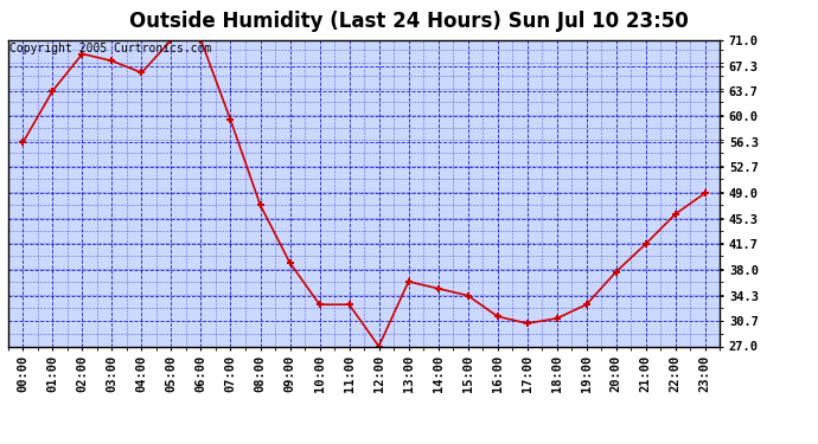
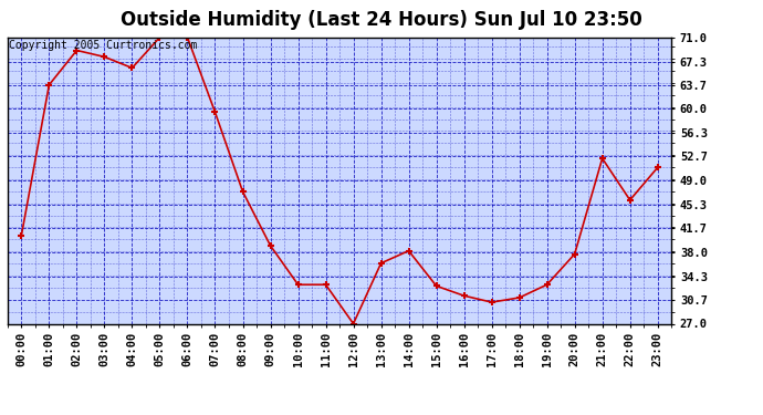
00:00: 56.3 -> 40.6
14:00: 35.3 -> 38.2
15:00: 34.3 -> 32.8
21:00: 41.7 -> 52.4
23:00: 49.0 -> 51.0
